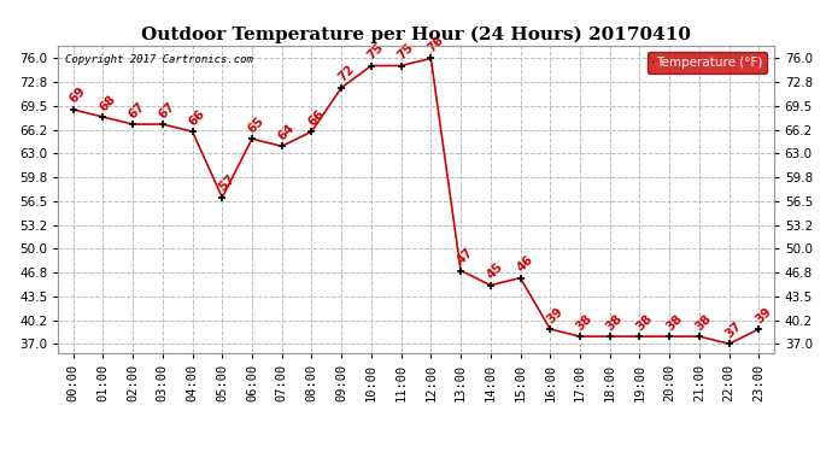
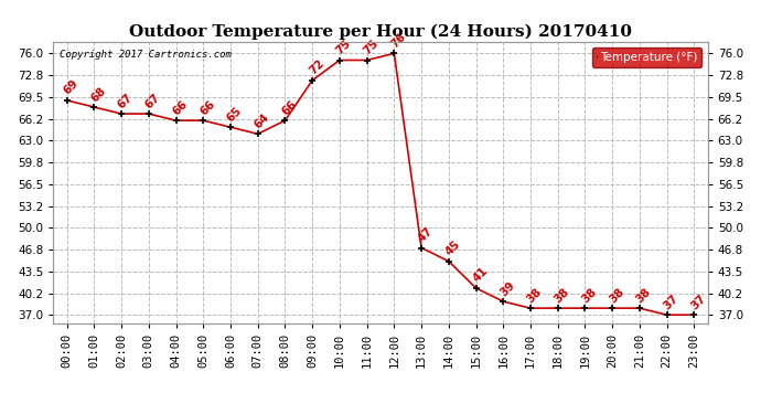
05:00: 57 -> 66
15:00: 46 -> 41
23:00: 39 -> 37
